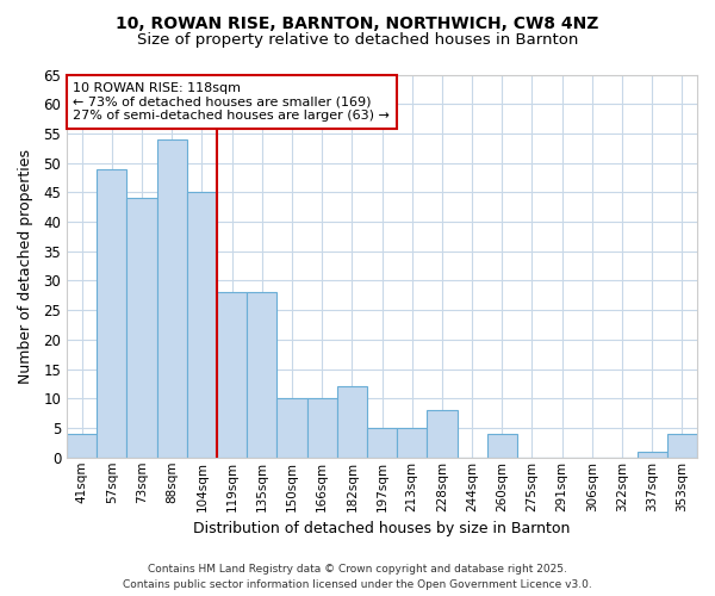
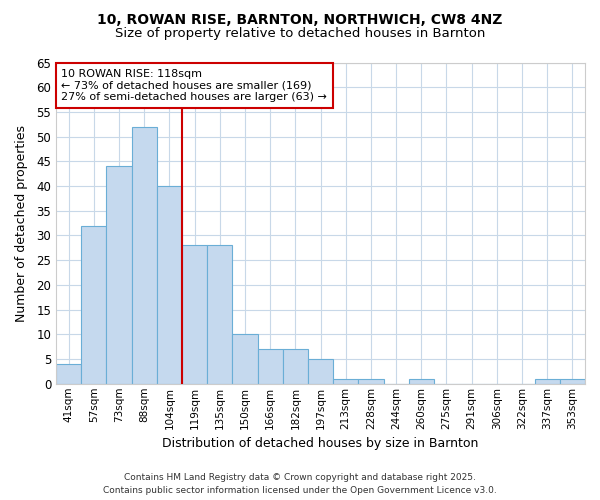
57sqm: 49 -> 32
88sqm: 54 -> 52
104sqm: 45 -> 40
166sqm: 10 -> 7
182sqm: 12 -> 7
213sqm: 5 -> 1
228sqm: 8 -> 1
260sqm: 4 -> 1
353sqm: 4 -> 1
